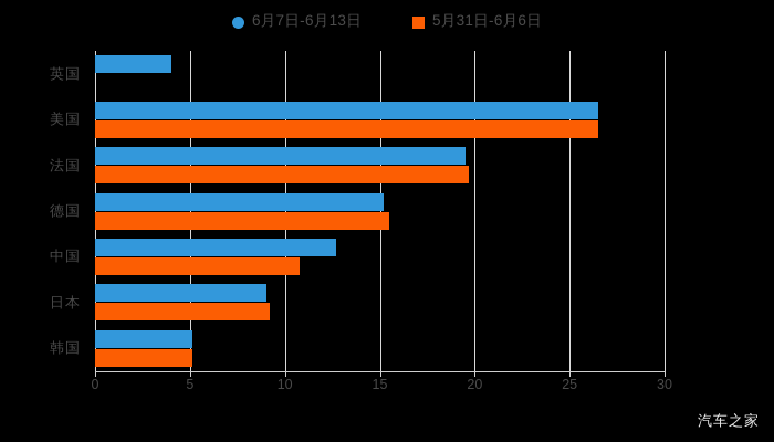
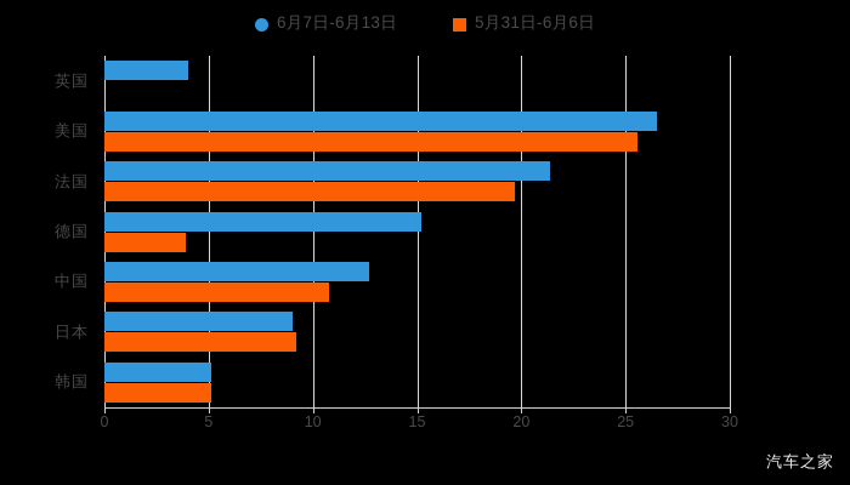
5月31日-6月6日/美国: 26.5 -> 25.6
6月7日-6月13日/法国: 19.5 -> 21.4
5月31日-6月6日/德国: 15.5 -> 3.9
